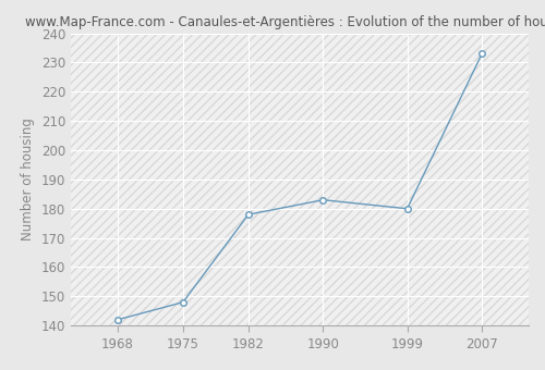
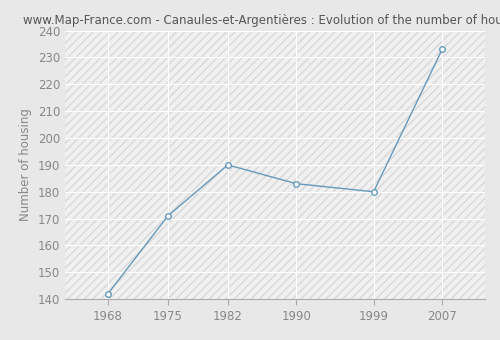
1975: 148 -> 171
1982: 178 -> 190
